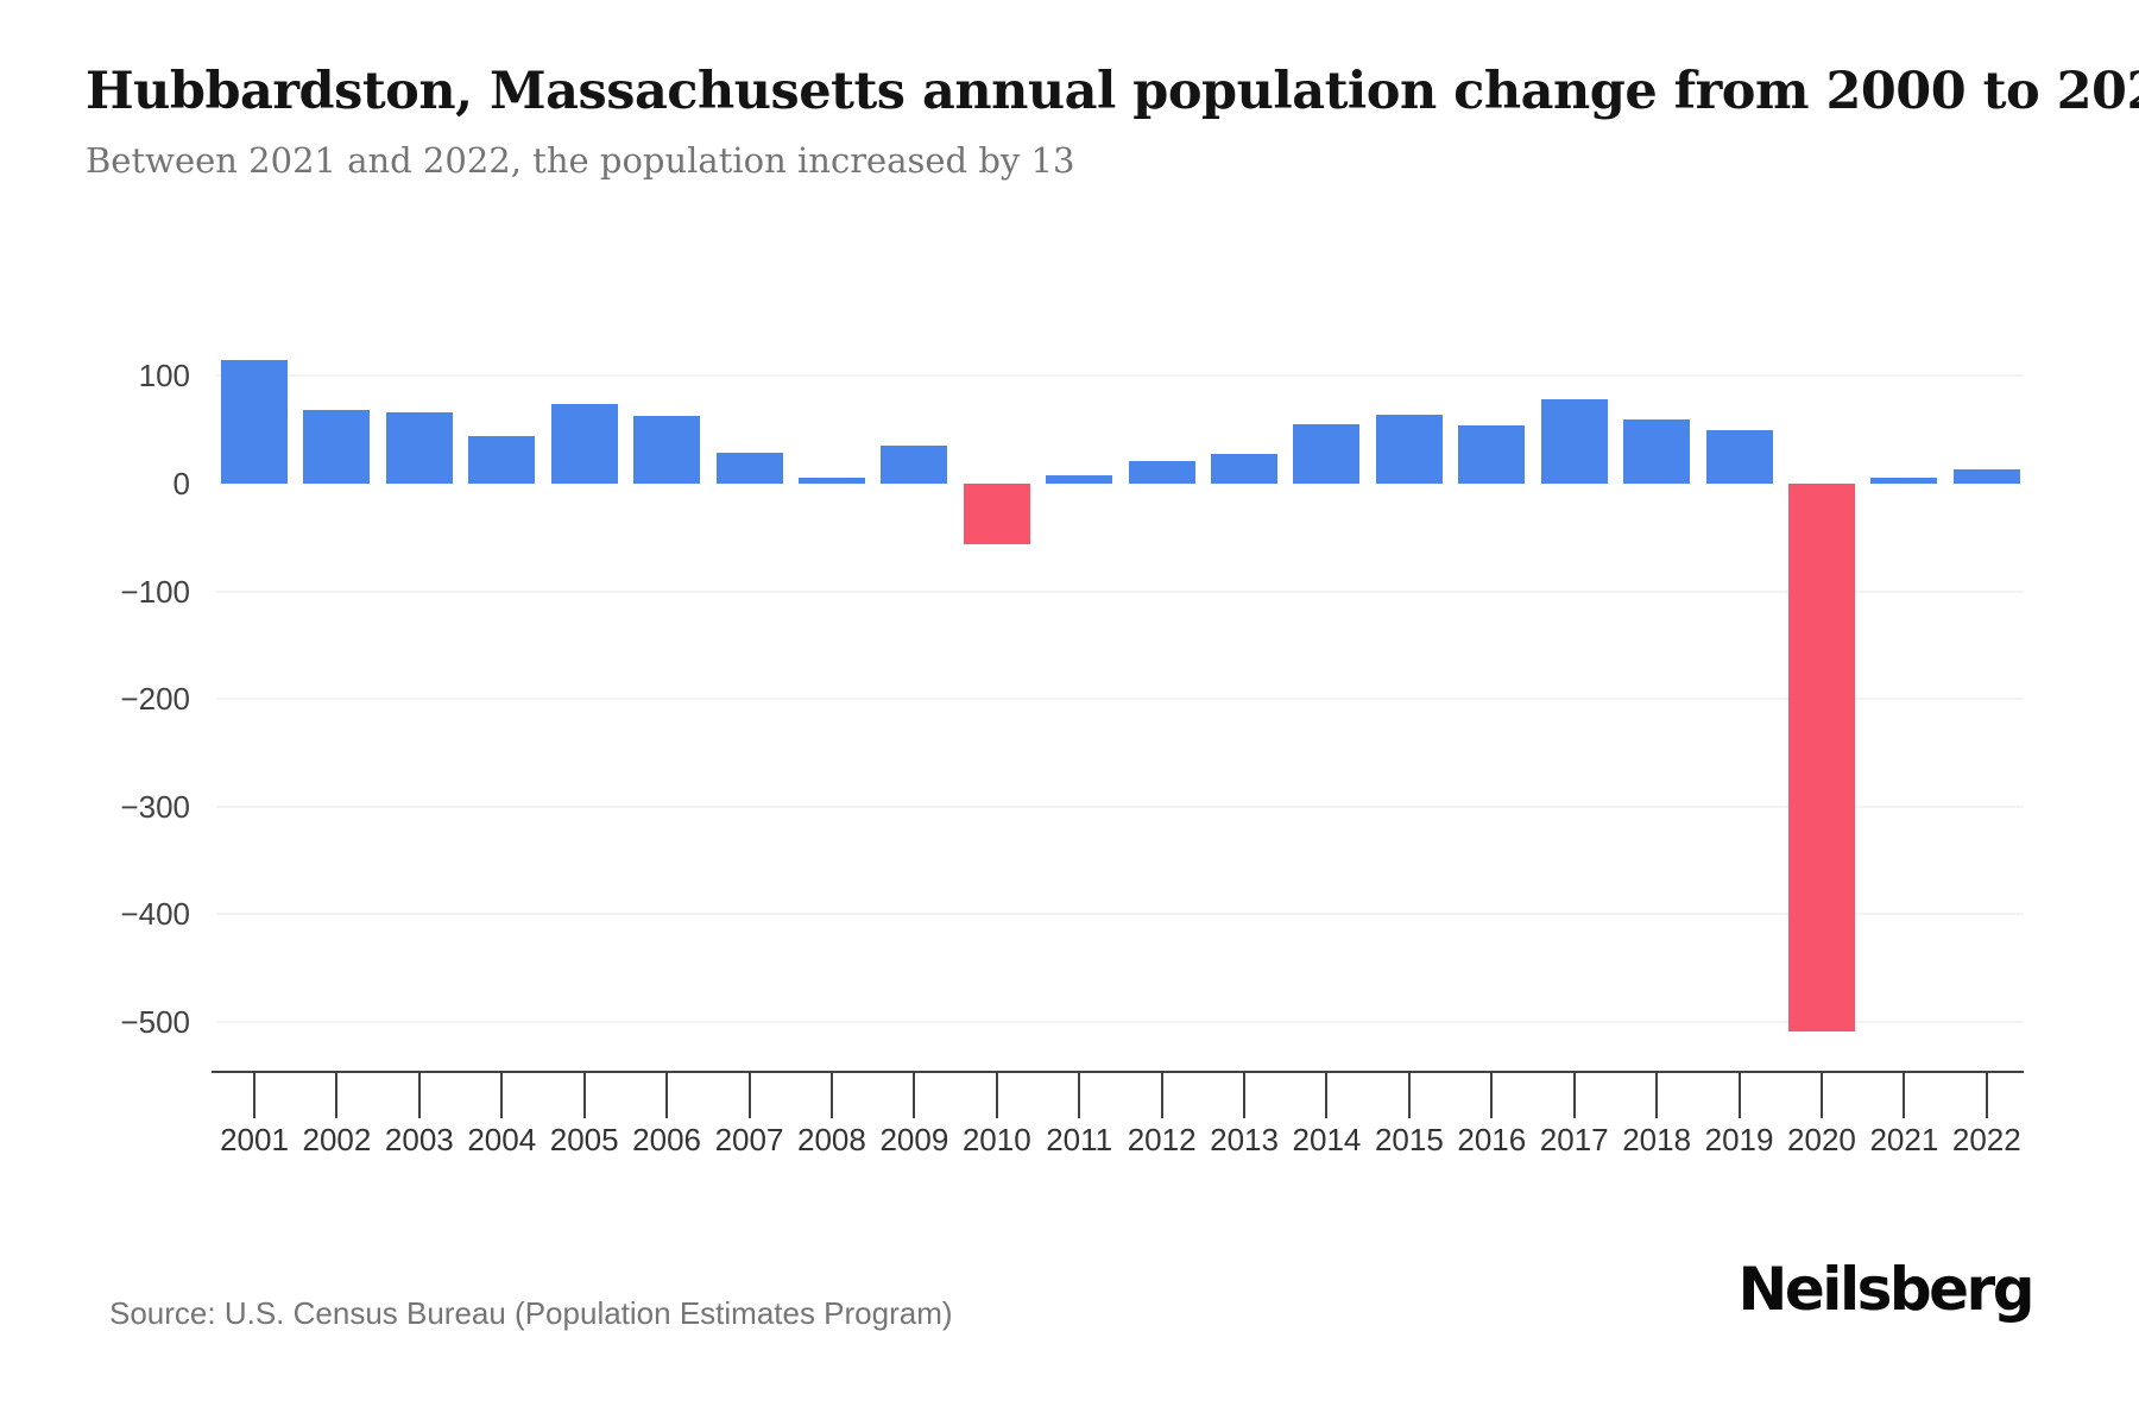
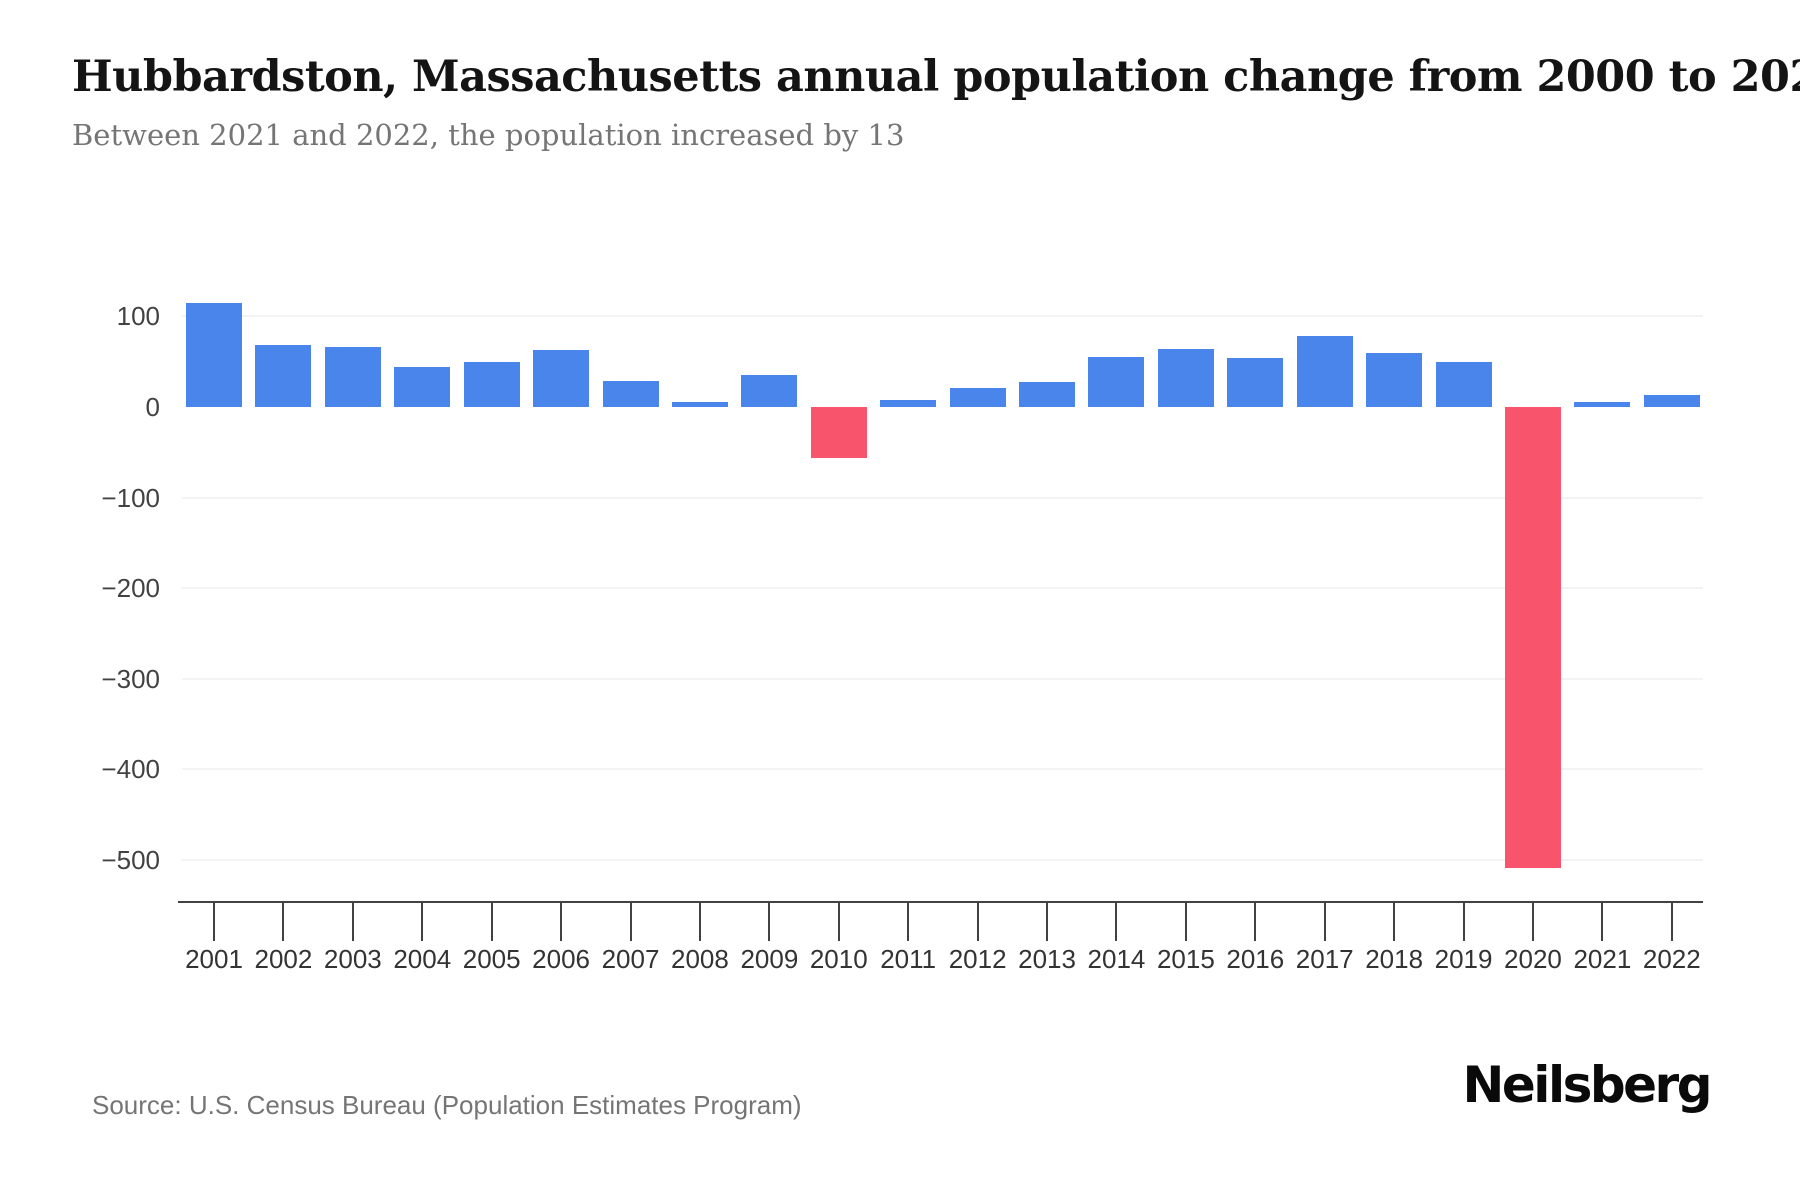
2005: 70 -> 50
